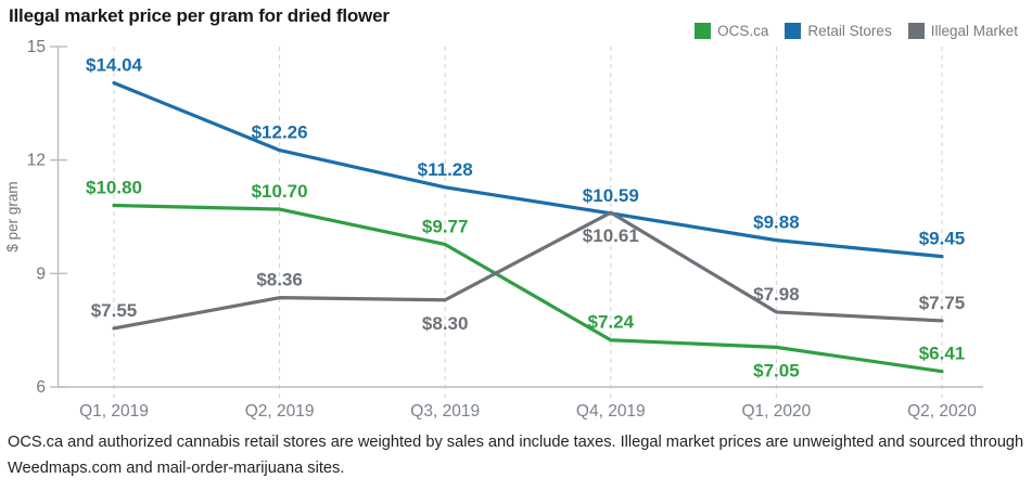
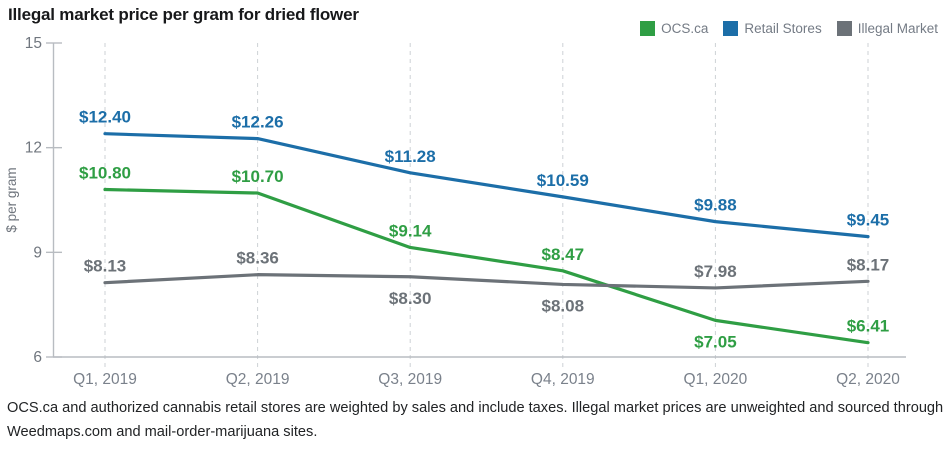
Retail Stores/Q1, 2019: $14.04 -> $12.40
Illegal Market/Q1, 2019: $7.55 -> $8.13
OCS.ca/Q3, 2019: $9.77 -> $9.14
OCS.ca/Q4, 2019: $7.24 -> $8.47
Illegal Market/Q4, 2019: $10.61 -> $8.08
Illegal Market/Q2, 2020: $7.75 -> $8.17
